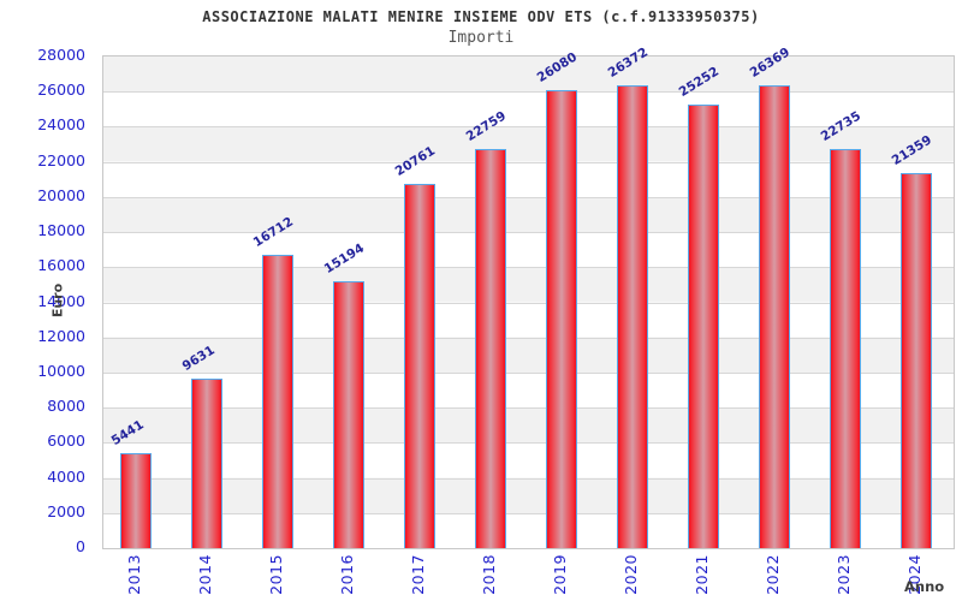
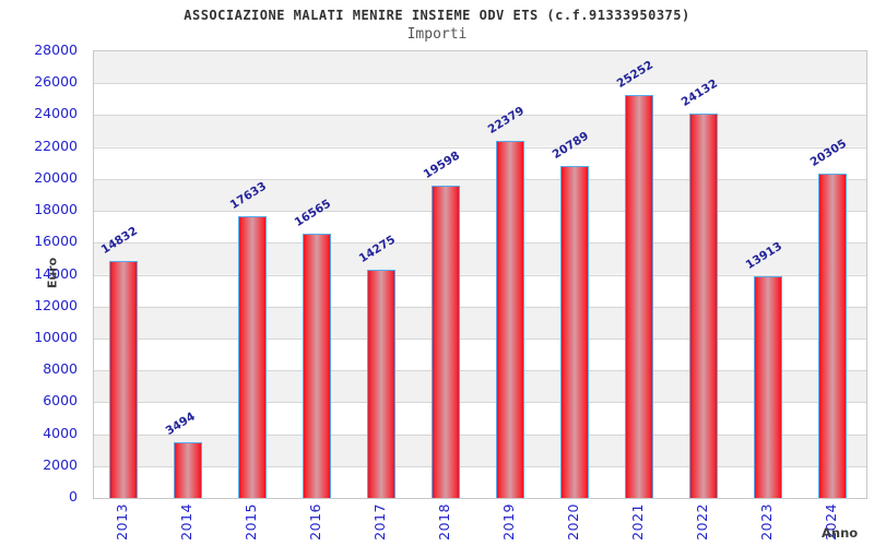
2013: 5441 -> 14832
2014: 9631 -> 3494
2015: 16712 -> 17633
2016: 15194 -> 16565
2017: 20761 -> 14275
2018: 22759 -> 19598
2019: 26080 -> 22379
2020: 26372 -> 20789
2022: 26369 -> 24132
2023: 22735 -> 13913
2024: 21359 -> 20305
